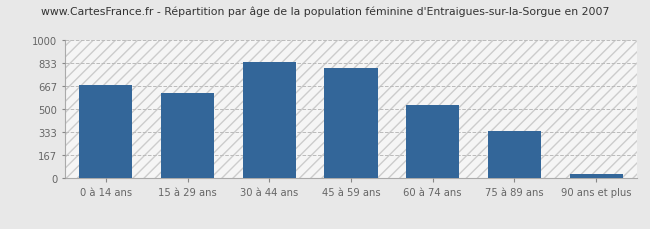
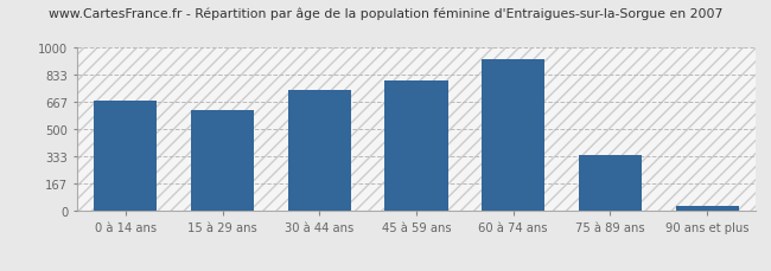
30 à 44 ans: 840 -> 740
60 à 74 ans: 540 -> 930
